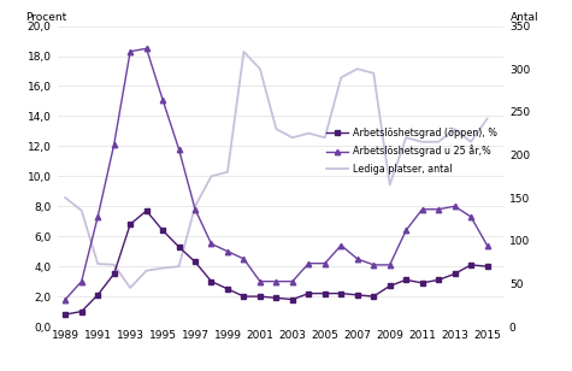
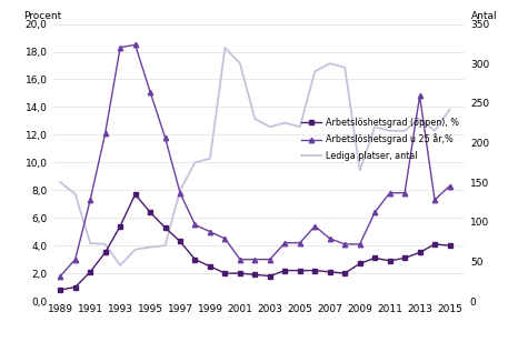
Arbetslöshetsgrad (öppen), %/1993: 6,8 -> 5,4
Arbetslöshetsgrad u 25 år,%/2013: 8,0 -> 14,8
Arbetslöshetsgrad u 25 år,%/2015: 5,4 -> 8,3
